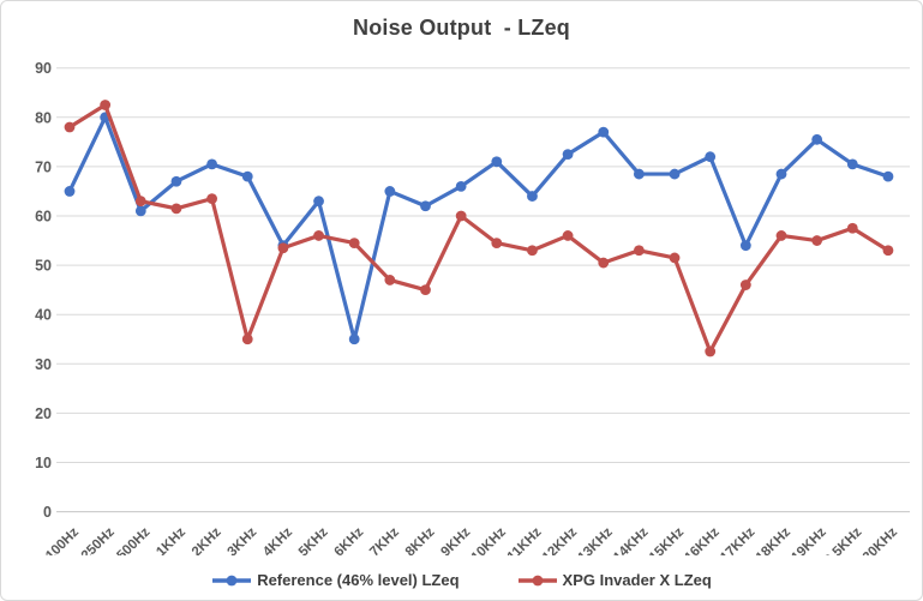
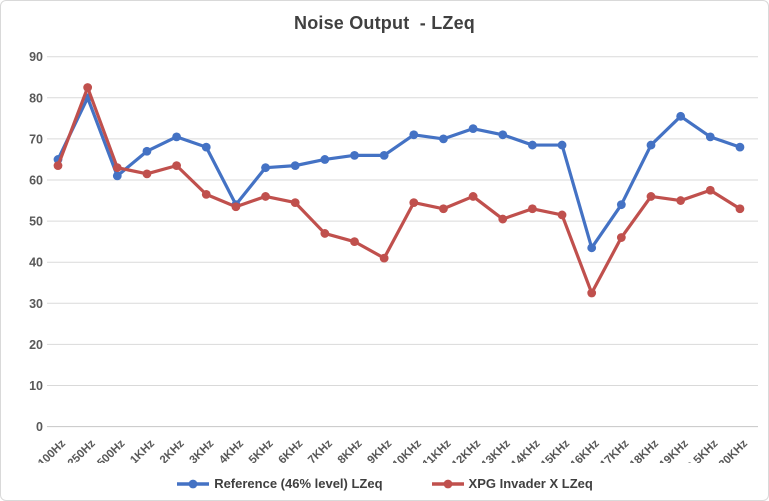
XPG Invader X LZeq/100Hz: 78 -> 64
XPG Invader X LZeq/3KHz: 35 -> 56
Reference (46% level) LZeq/6KHz: 35 -> 64
Reference (46% level) LZeq/8KHz: 62 -> 66
XPG Invader X LZeq/9KHz: 60 -> 41
Reference (46% level) LZeq/11KHz: 64 -> 70
Reference (46% level) LZeq/13KHz: 77 -> 71
Reference (46% level) LZeq/16KHz: 72 -> 44
